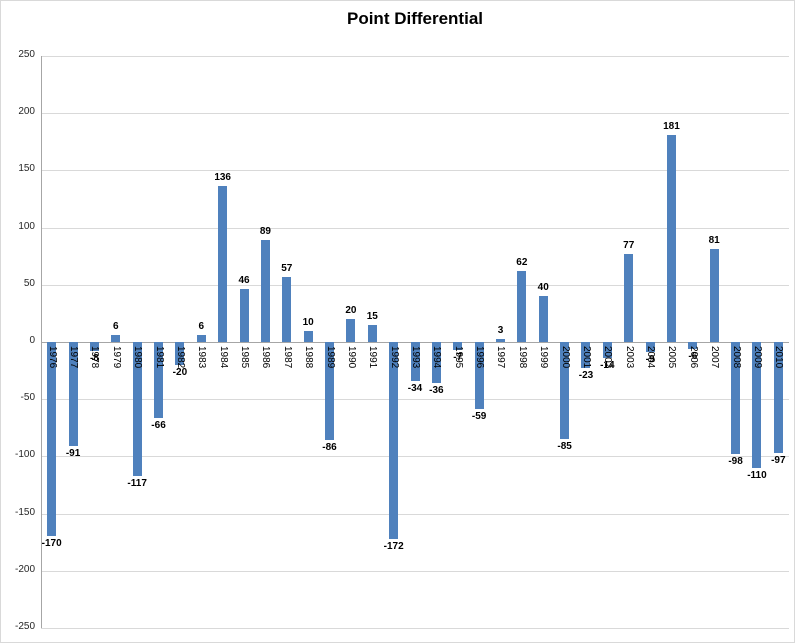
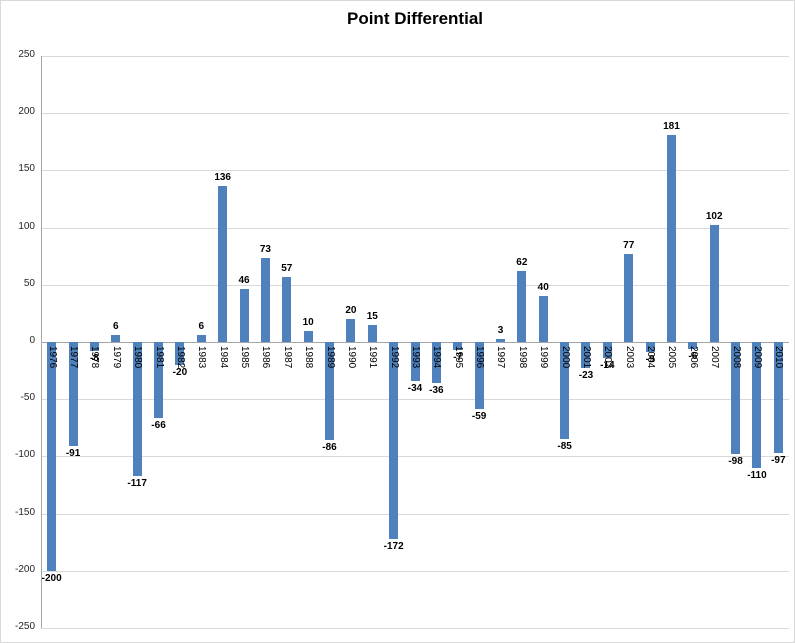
1976: -170 -> -200
1986: 89 -> 73
2007: 81 -> 102
